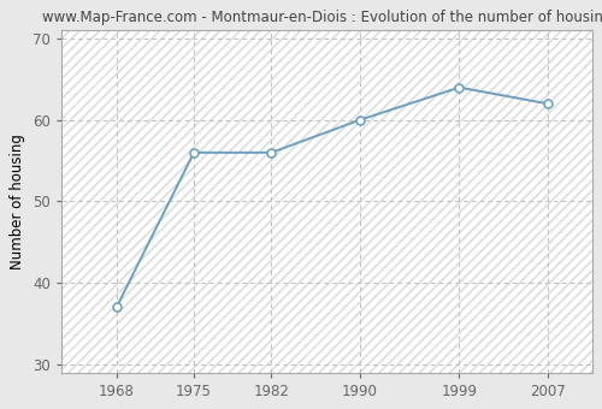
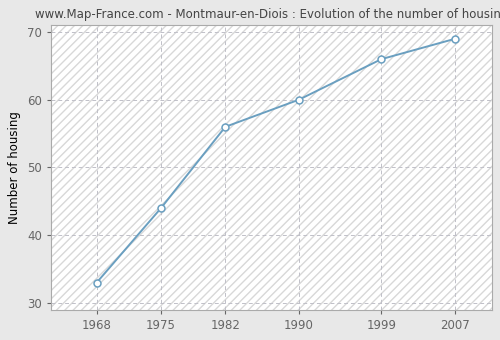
1968: 37 -> 33
1975: 56 -> 44
1999: 64 -> 66
2007: 62 -> 69
